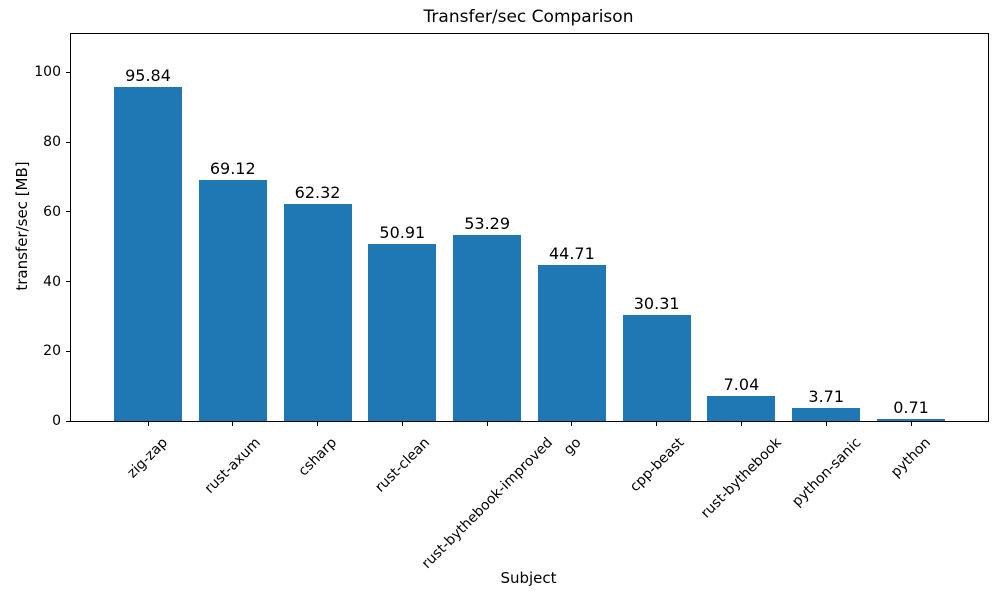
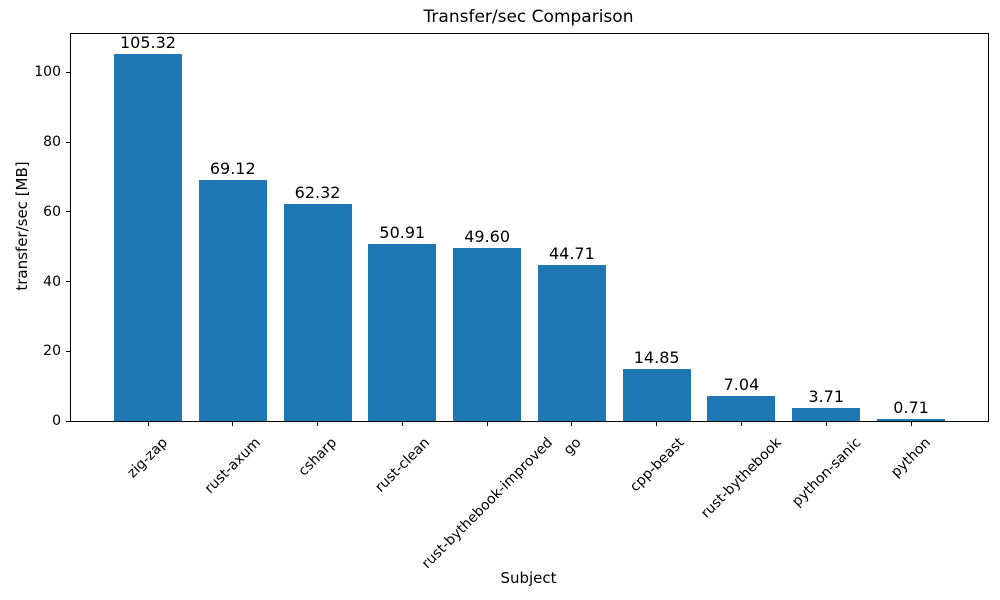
zig-zap: 95.84 -> 105.32
rust-bythebook-improved: 53.29 -> 49.60
cpp-beast: 30.31 -> 14.85
